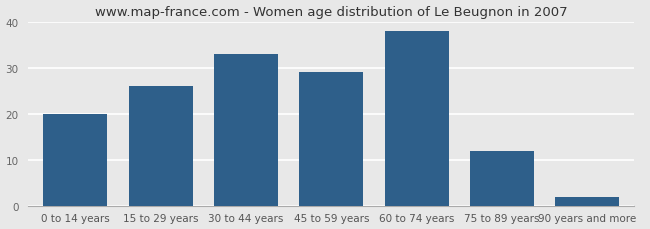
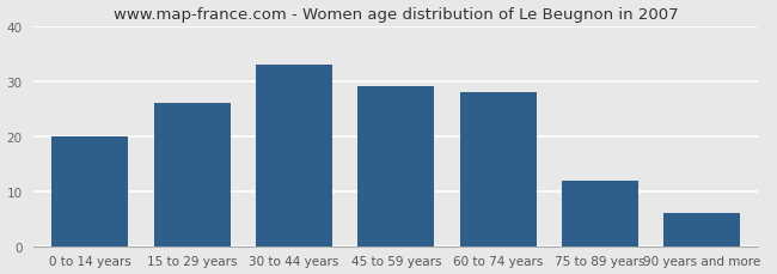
60 to 74 years: 38 -> 28
90 years and more: 2 -> 6
